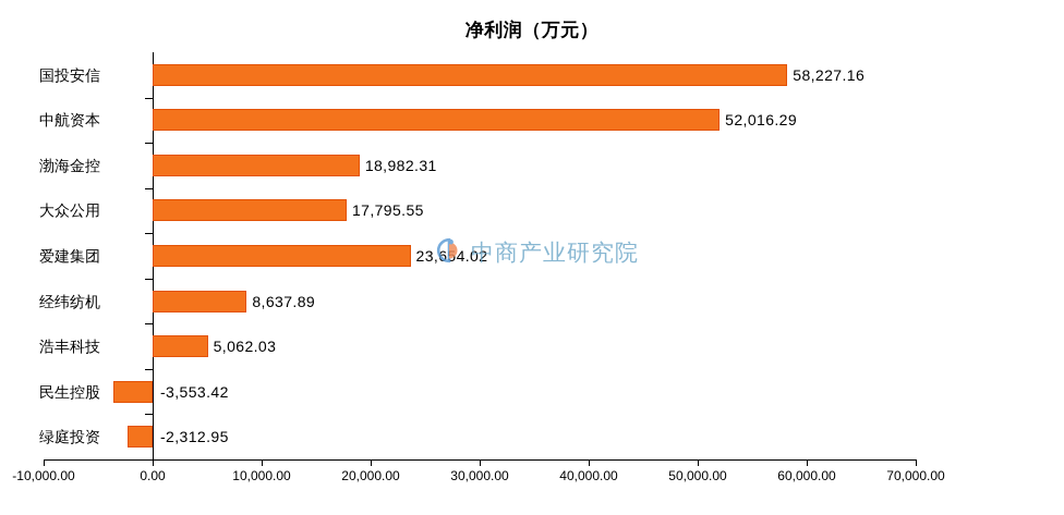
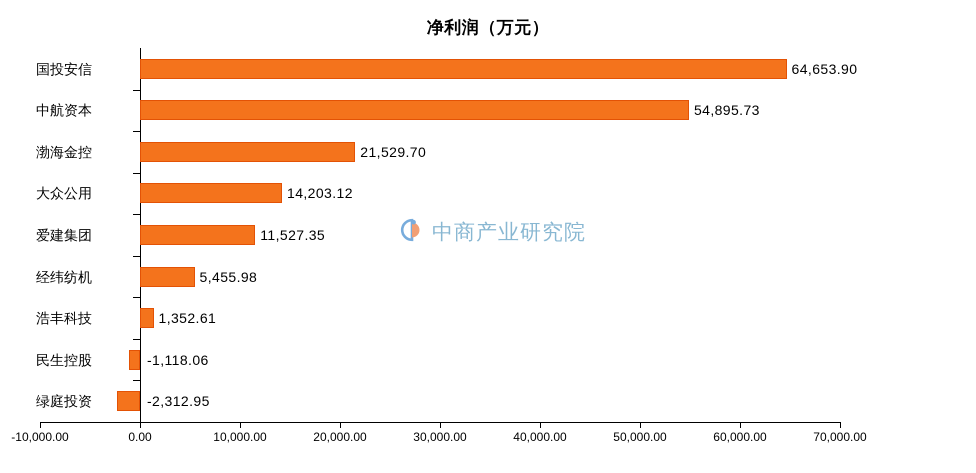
国投安信: 58,227.16 -> 64,653.90
中航资本: 52,016.29 -> 54,895.73
渤海金控: 18,982.31 -> 21,529.70
大众公用: 17,795.55 -> 14,203.12
爱建集团: 23,654.02 -> 11,527.35
经纬纺机: 8,637.89 -> 5,455.98
浩丰科技: 5,062.03 -> 1,352.61
民生控股: -3,553.42 -> -1,118.06
